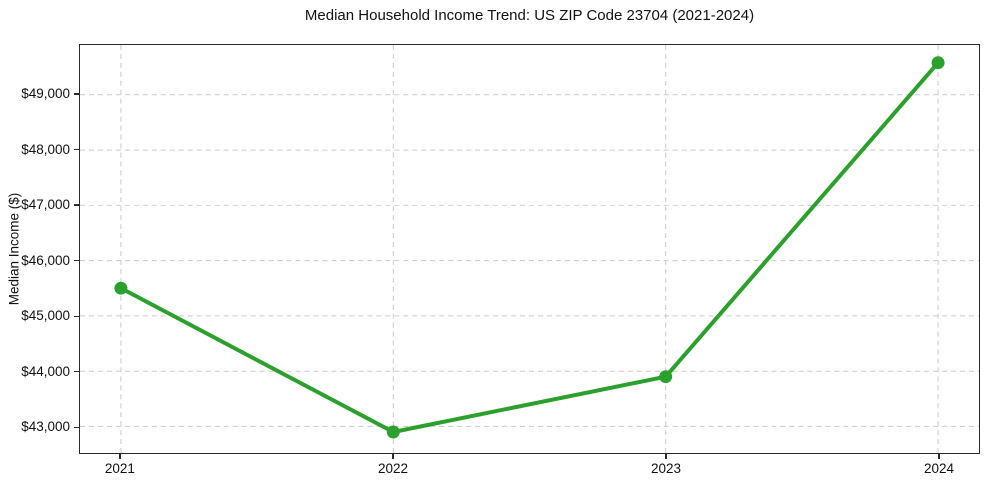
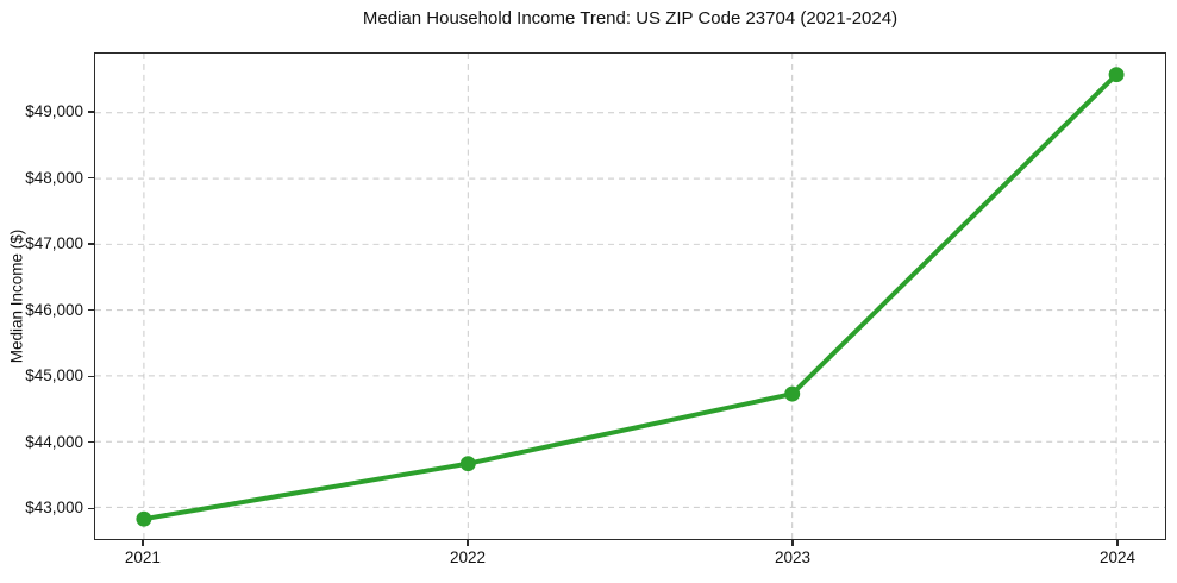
2021: $45500 -> $42800
2022: $42900 -> $43700
2023: $43900 -> $44700
